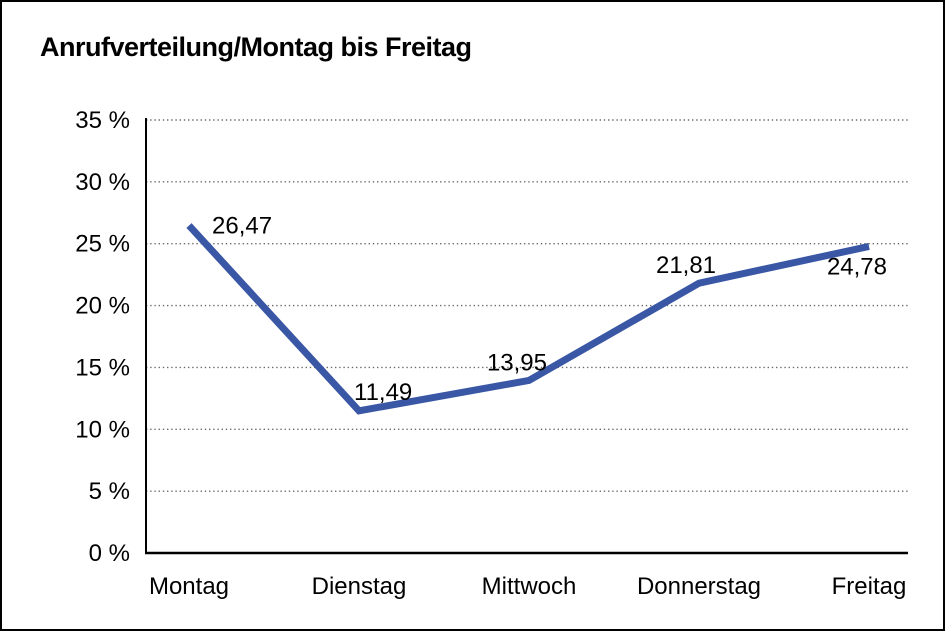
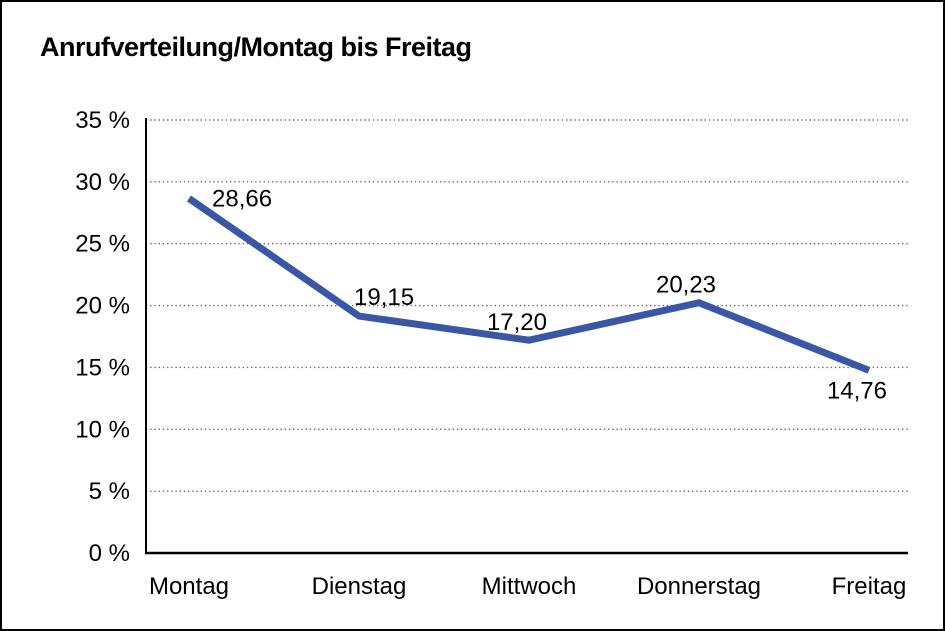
Montag: 26,47 -> 28,66
Dienstag: 11,49 -> 19,15
Mittwoch: 13,95 -> 17,20
Donnerstag: 21,81 -> 20,23
Freitag: 24,78 -> 14,76
